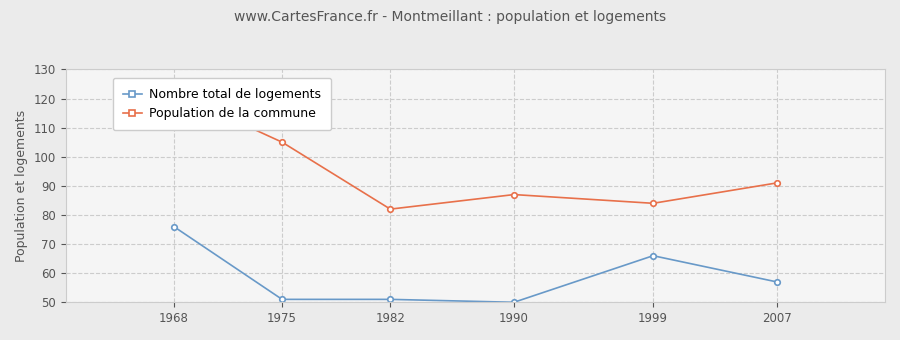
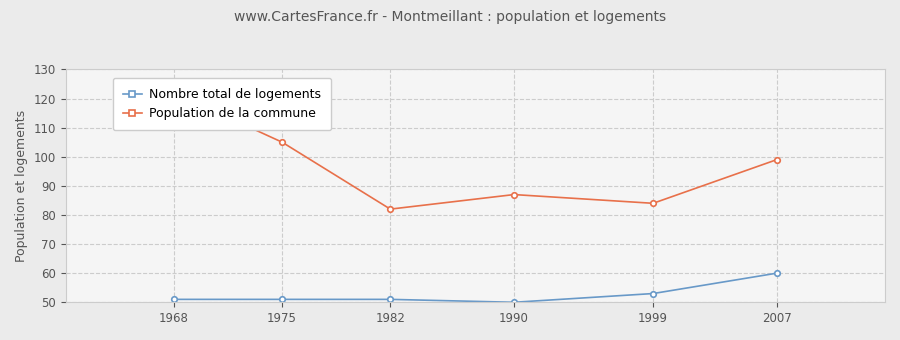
Nombre total de logements/1968: 76 -> 51
Nombre total de logements/1999: 66 -> 53
Nombre total de logements/2007: 57 -> 60
Population de la commune/2007: 91 -> 99
